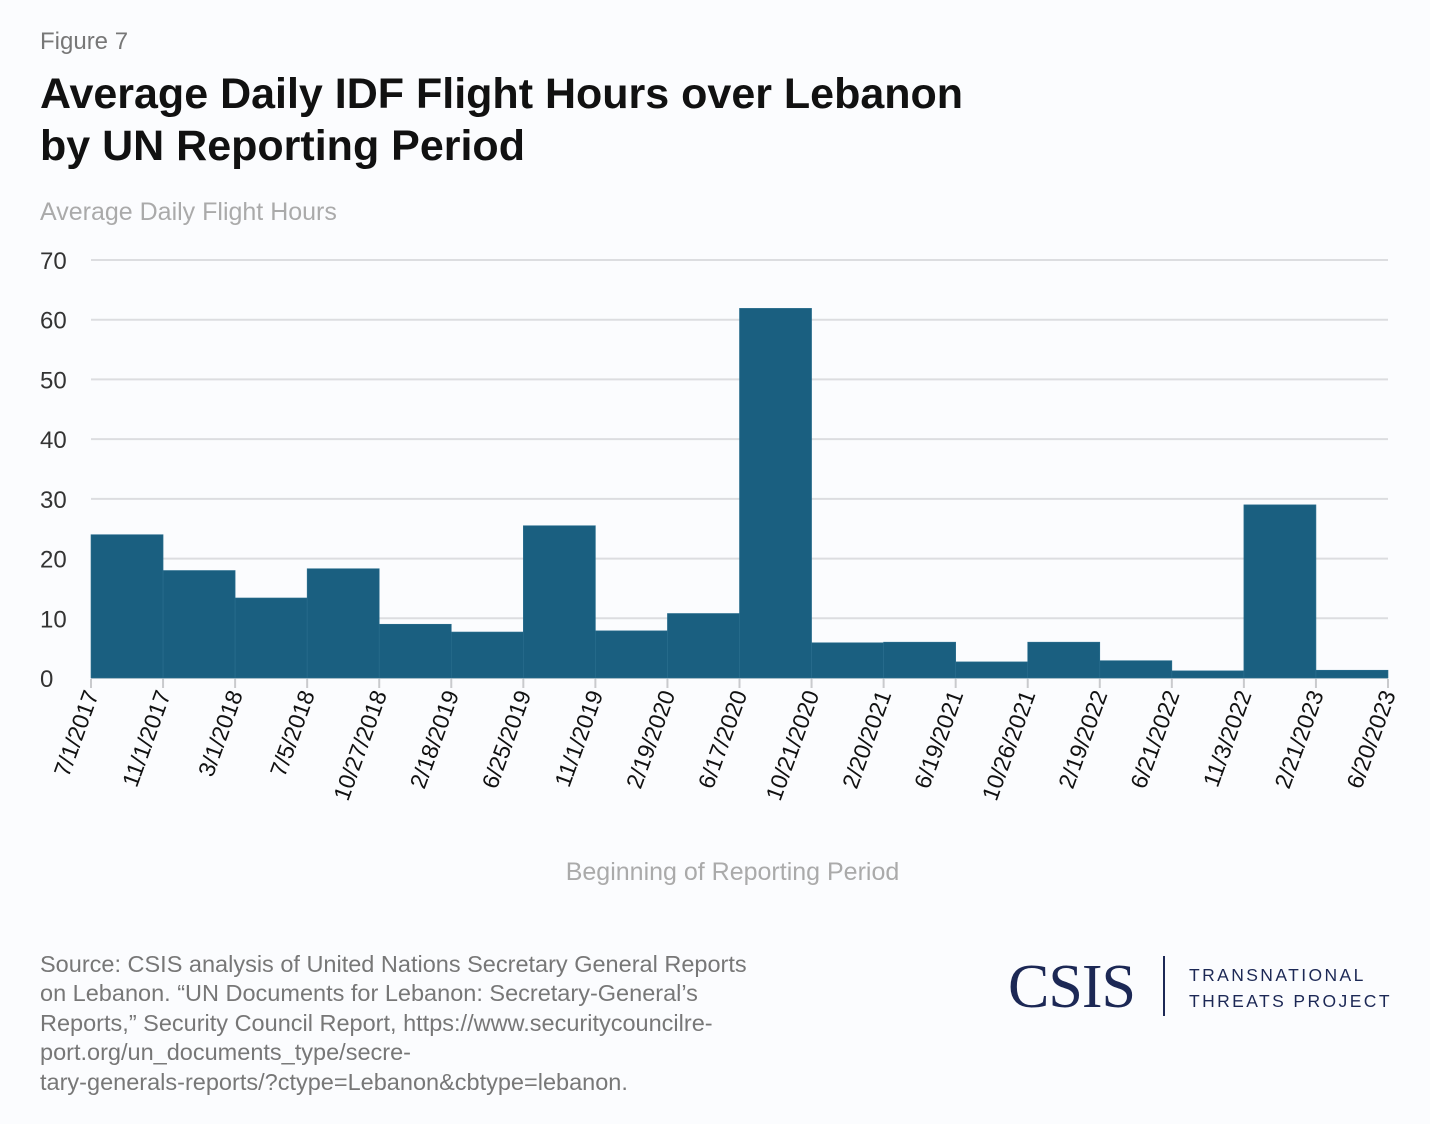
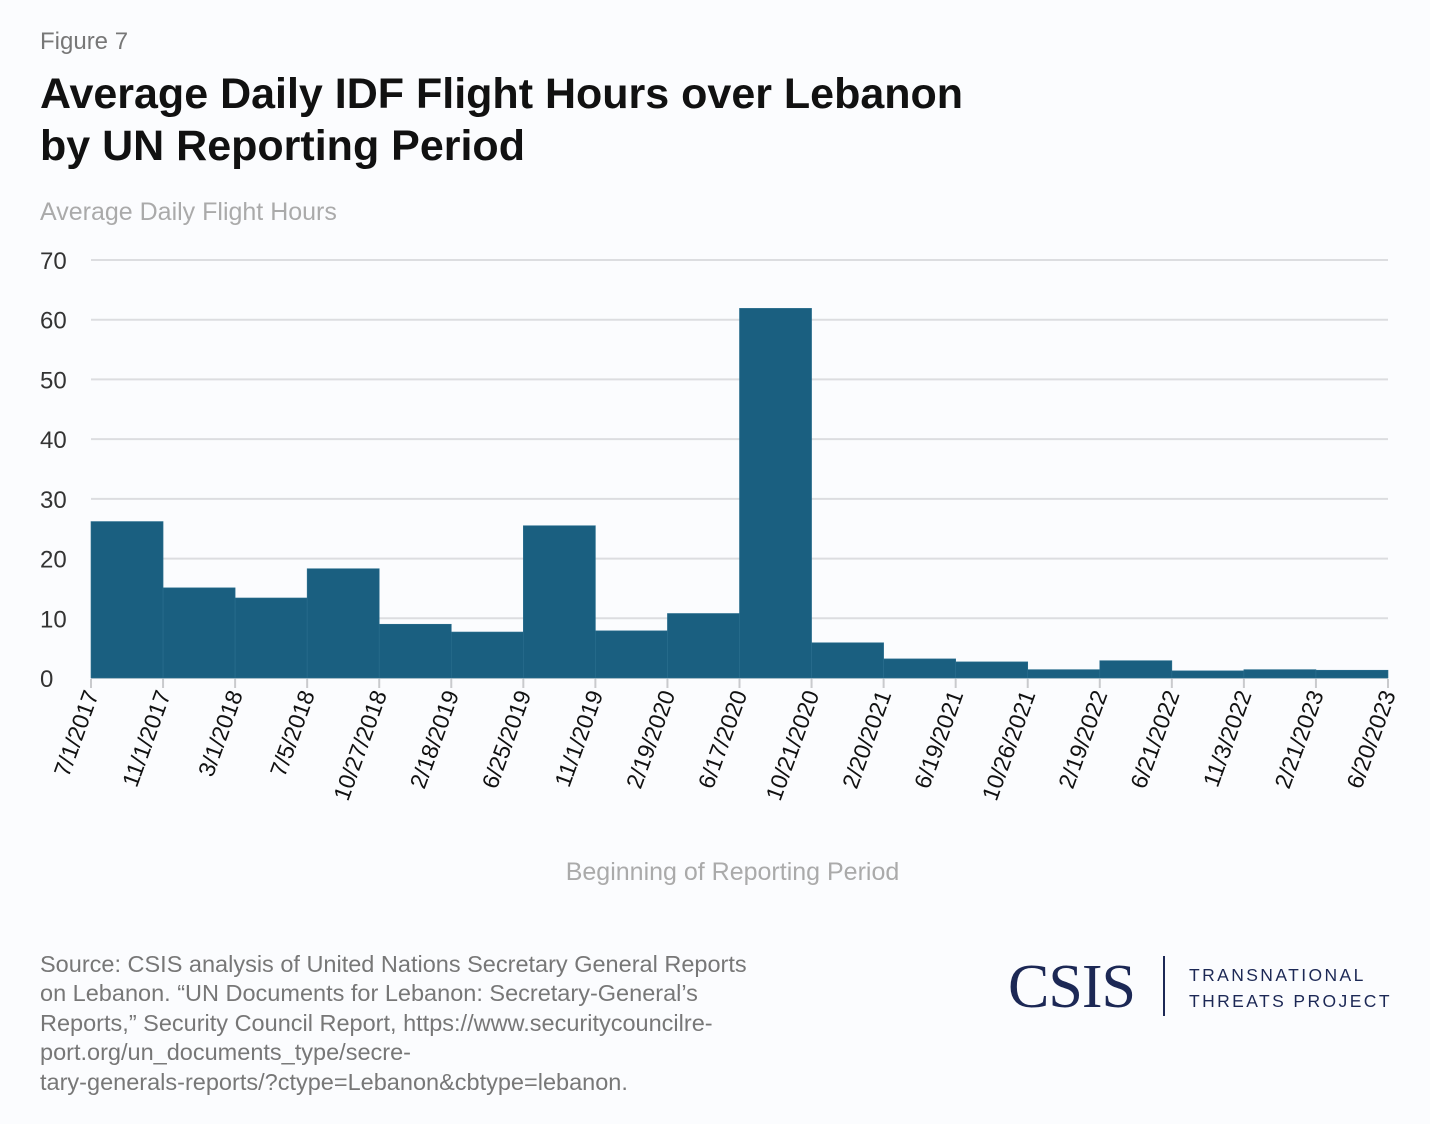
7/1/2017: 24 -> 26
11/1/2017: 18 -> 15
2/20/2021: 6 -> 3
10/26/2021: 6 -> 1
11/3/2022: 29 -> 1
